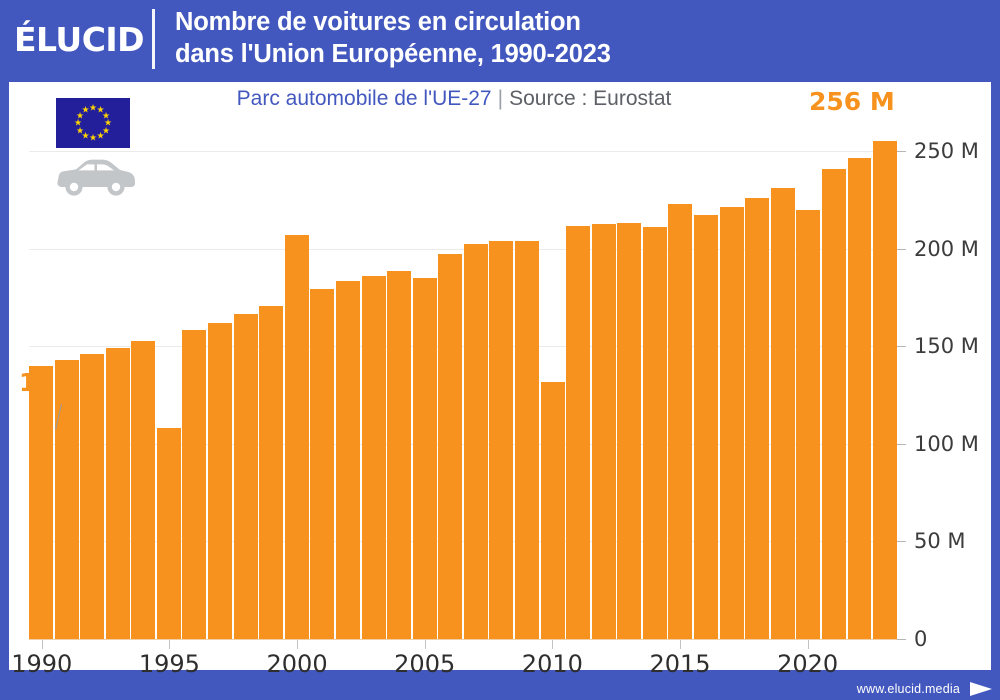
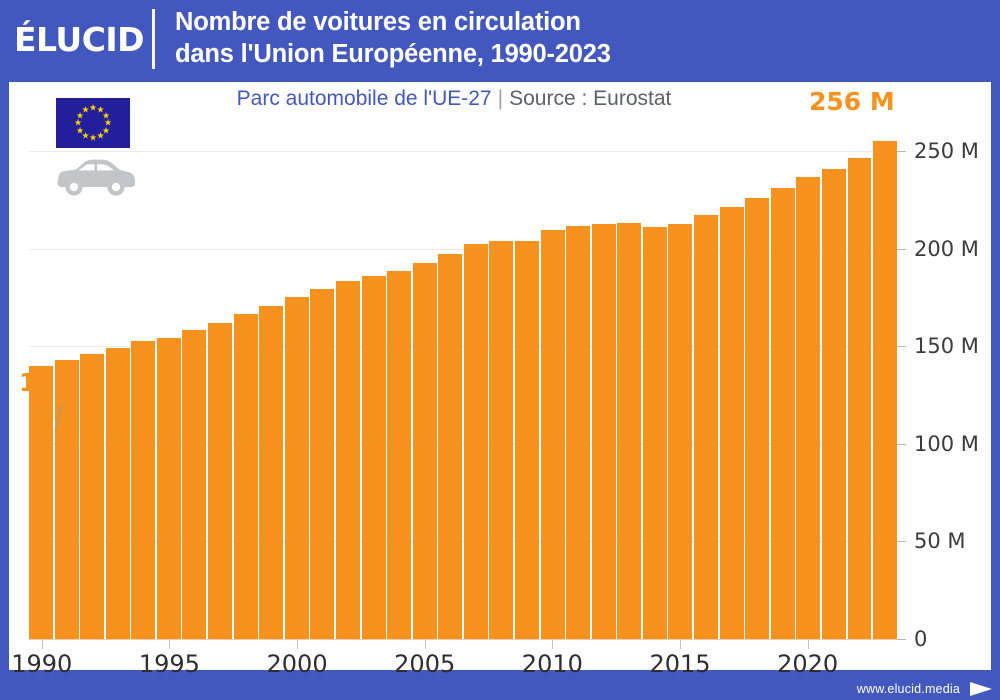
1995: 108M -> 154M
2000: 207M -> 176M
2005: 185M -> 193M
2010: 132M -> 210M
2015: 223M -> 213M
2020: 220M -> 237M
